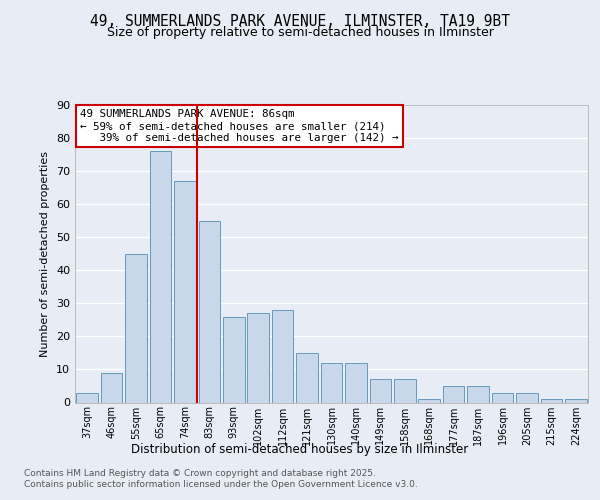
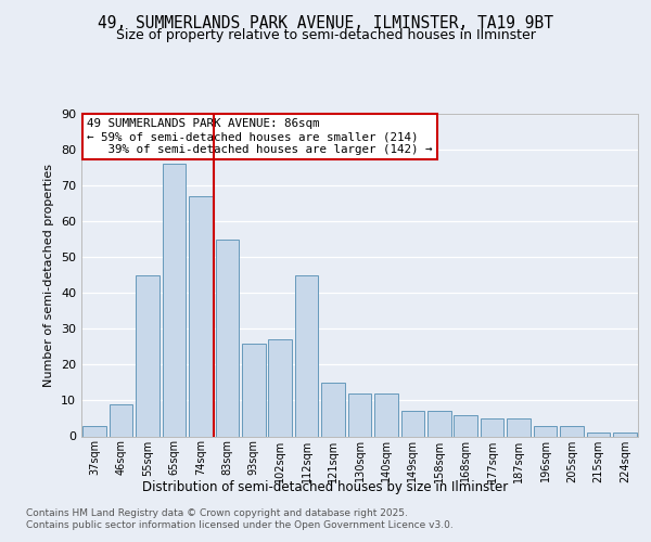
112sqm: 28 -> 45
168sqm: 1 -> 6
